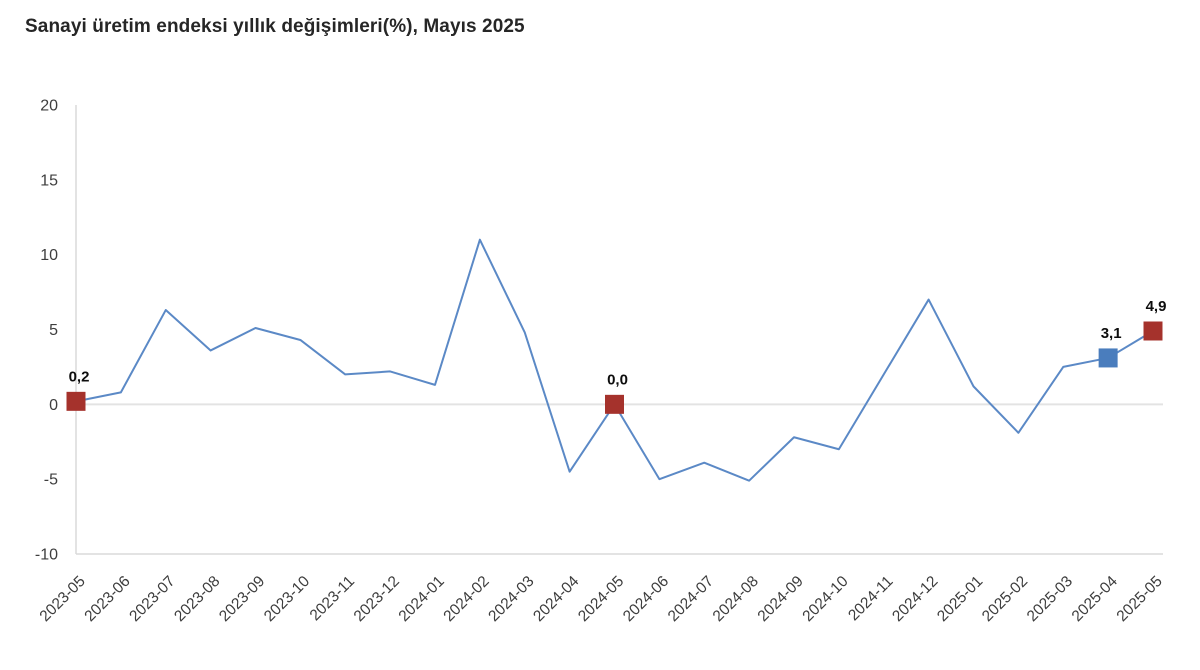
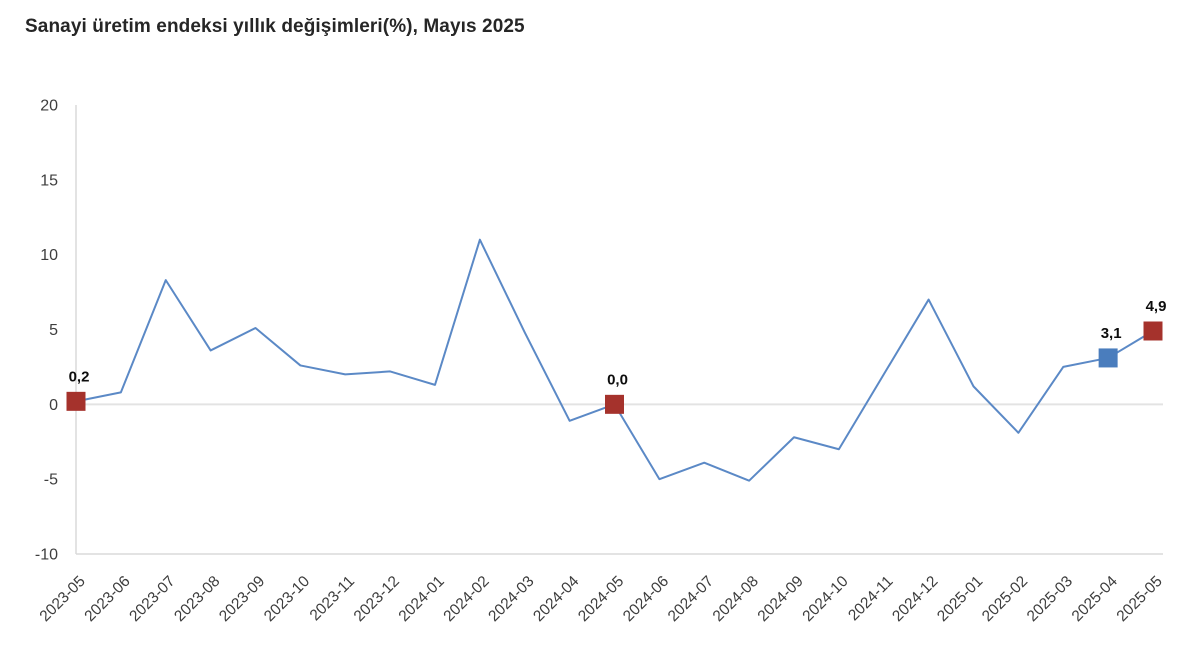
2023-07: 6.3 -> 8.3
2023-10: 4.3 -> 2.6
2024-04: -4.5 -> -1.1
